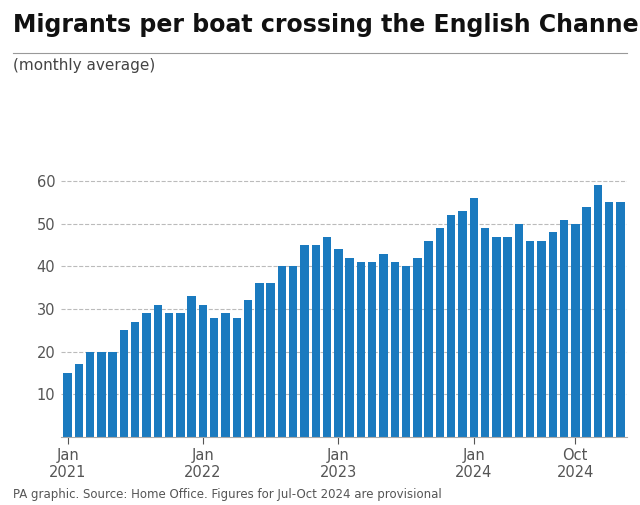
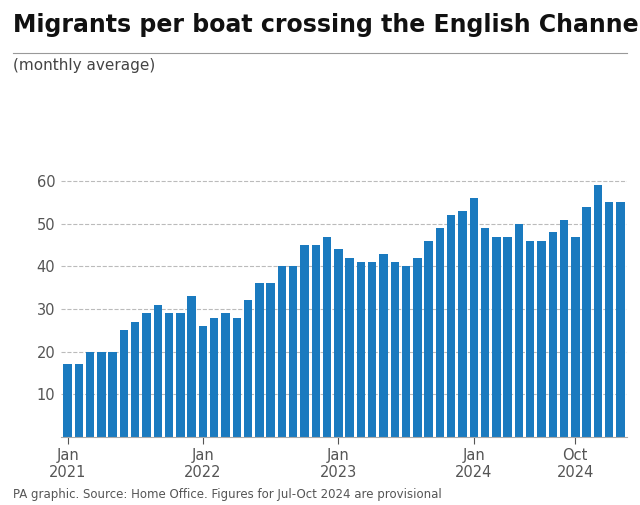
Jan 2021: 15 -> 17
Jan 2022: 31 -> 26
Oct 2024: 50 -> 47
